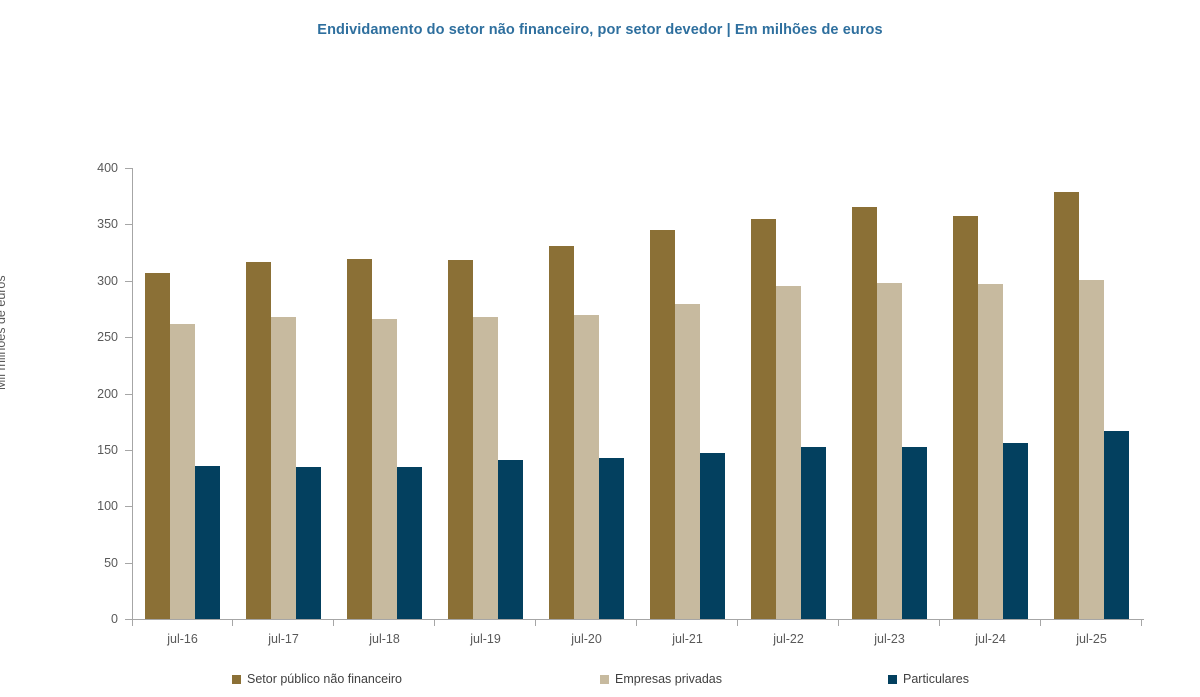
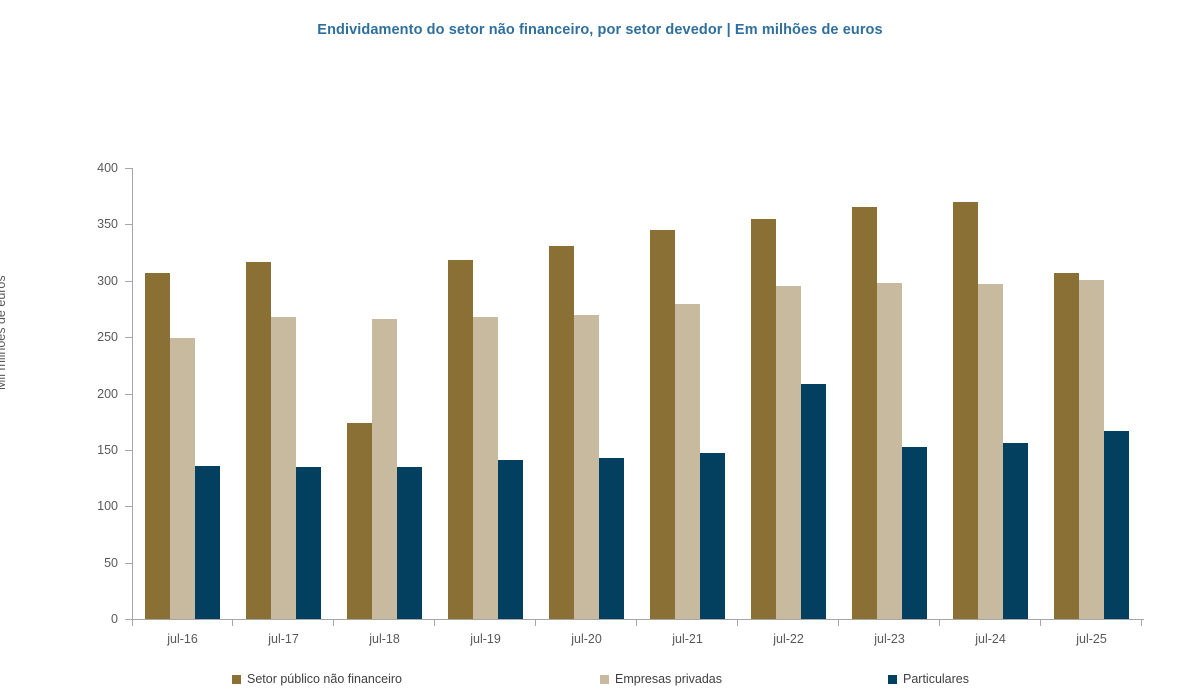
Empresas privadas/jul-16: 262 -> 249
Setor público não financeiro/jul-18: 319 -> 174
Particulares/jul-22: 153 -> 208
Setor público não financeiro/jul-24: 357 -> 370
Setor público não financeiro/jul-25: 379 -> 307
